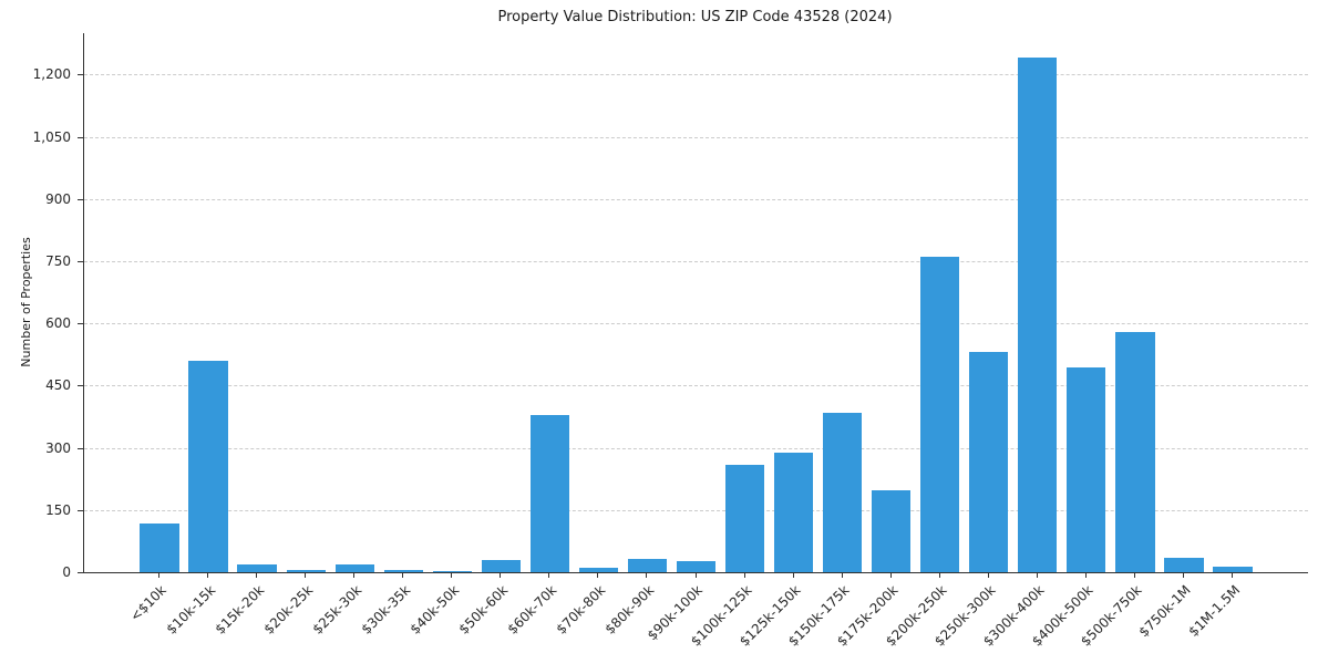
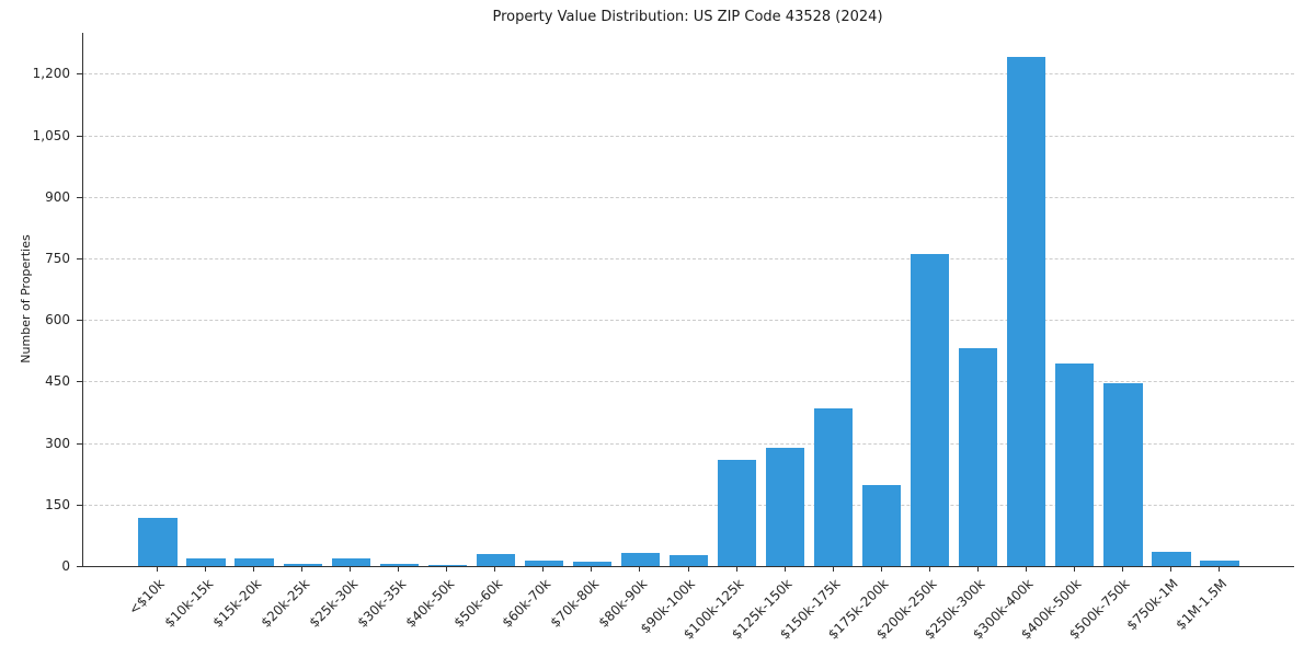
$10k-15k: 510 -> 20
$60k-70k: 380 -> 10
$500k-750k: 580 -> 440
